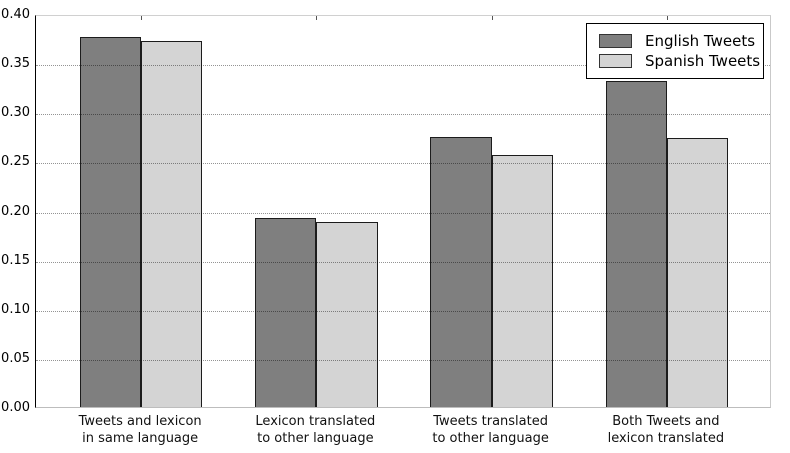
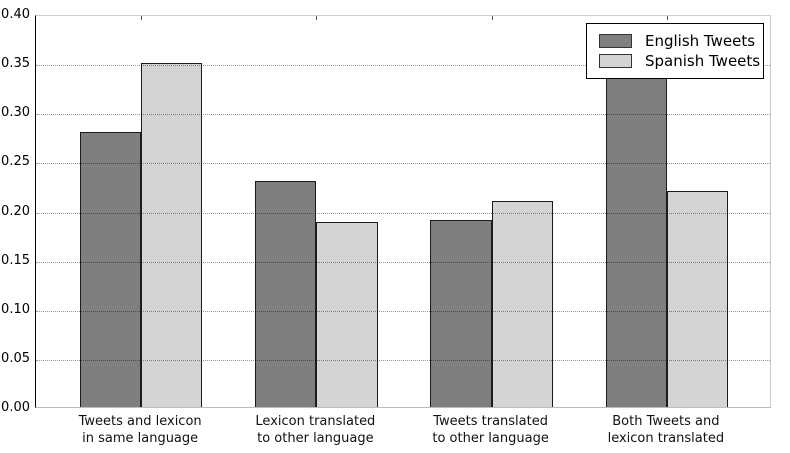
English Tweets/Tweets and lexicon in same language: 0.38 -> 0.28
Spanish Tweets/Tweets and lexicon in same language: 0.37 -> 0.35
English Tweets/Lexicon translated to other language: 0.19 -> 0.23
English Tweets/Tweets translated to other language: 0.28 -> 0.19
Spanish Tweets/Tweets translated to other language: 0.26 -> 0.21
English Tweets/Both Tweets and lexicon translated: 0.33 -> 0.35
Spanish Tweets/Both Tweets and lexicon translated: 0.27 -> 0.22
